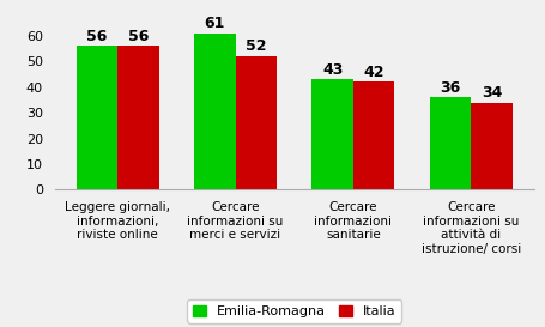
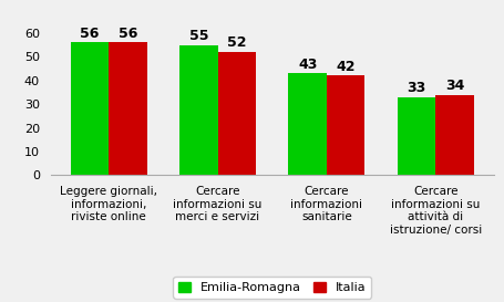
Emilia-Romagna/Cercare informazioni su merci e servizi: 61 -> 55
Emilia-Romagna/Cercare informazioni su attività di istruzione/ corsi: 36 -> 33
